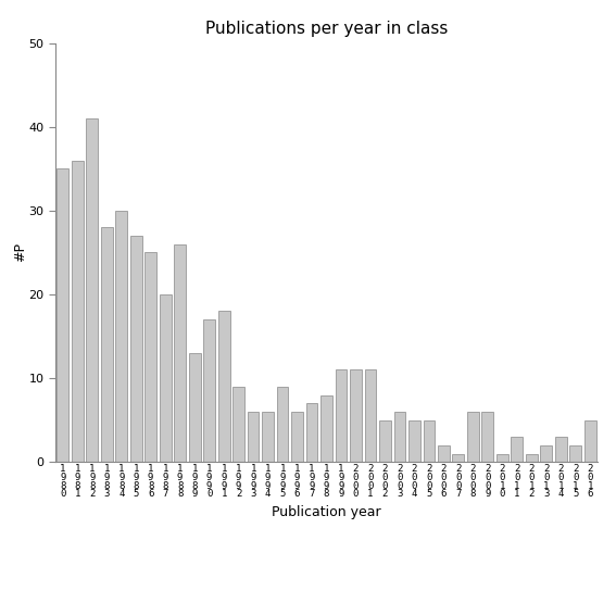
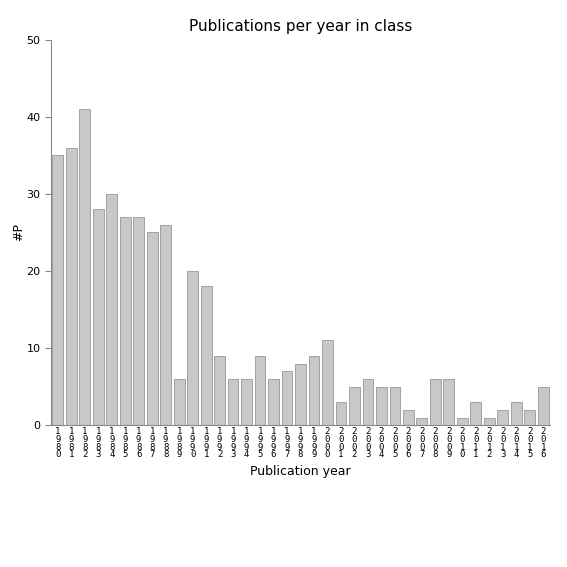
1 9 8 6: 25 -> 27
1 9 8 7: 20 -> 25
1 9 8 9: 13 -> 6
1 9 9 0: 17 -> 20
1 9 9 9: 11 -> 9
2 0 0 1: 11 -> 3
